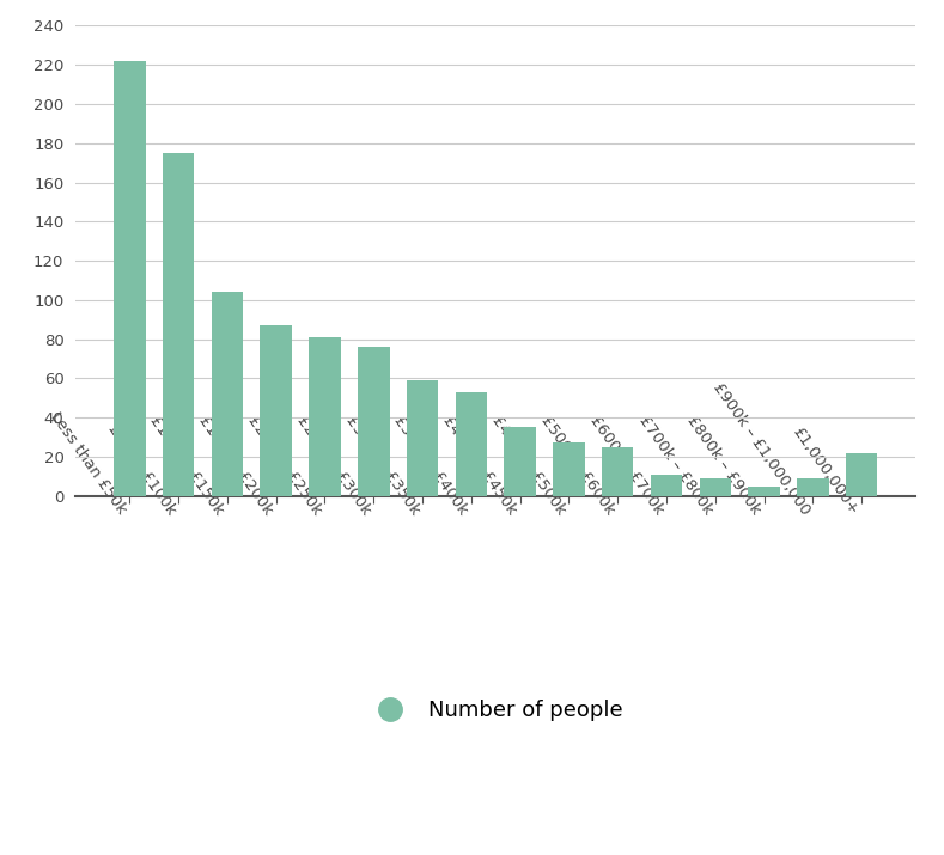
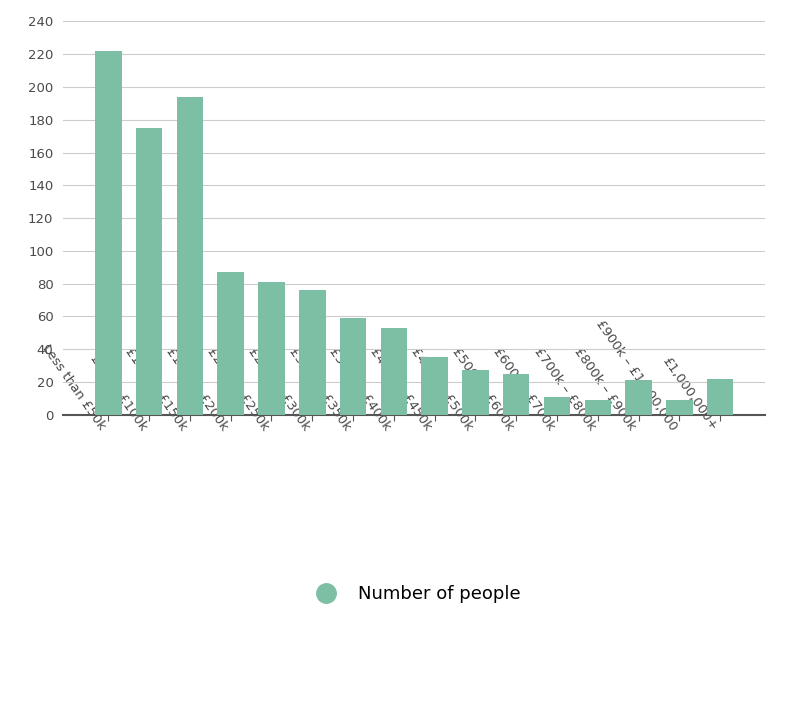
£100k – £150k: 104 -> 194
£800k – £900k: 5 -> 21
